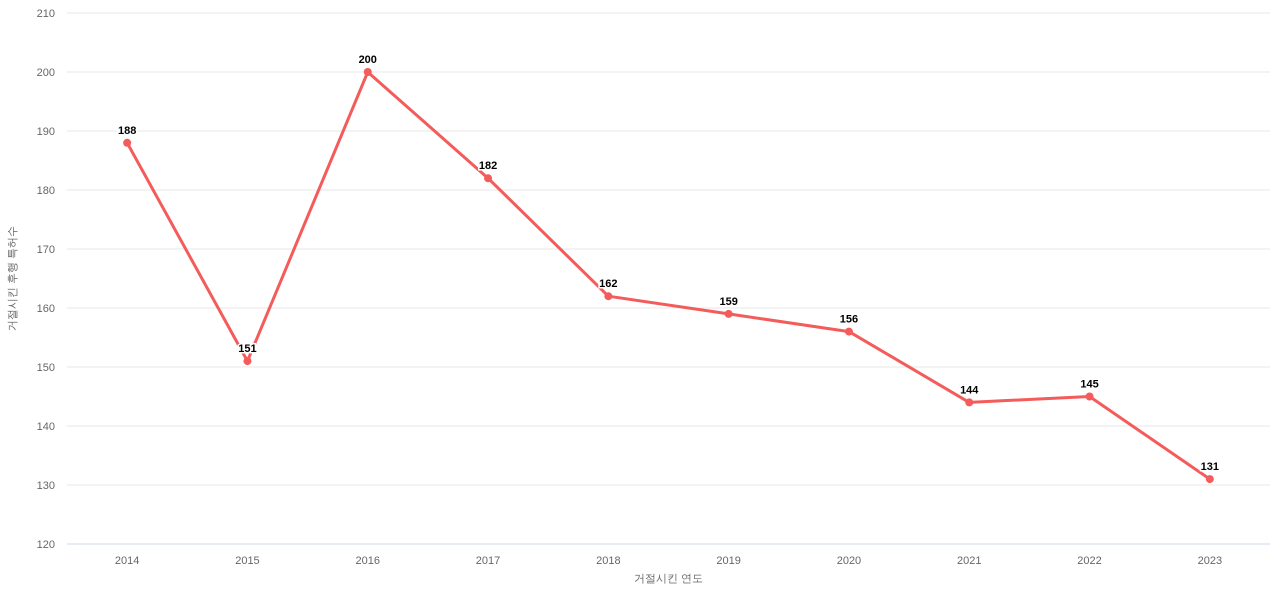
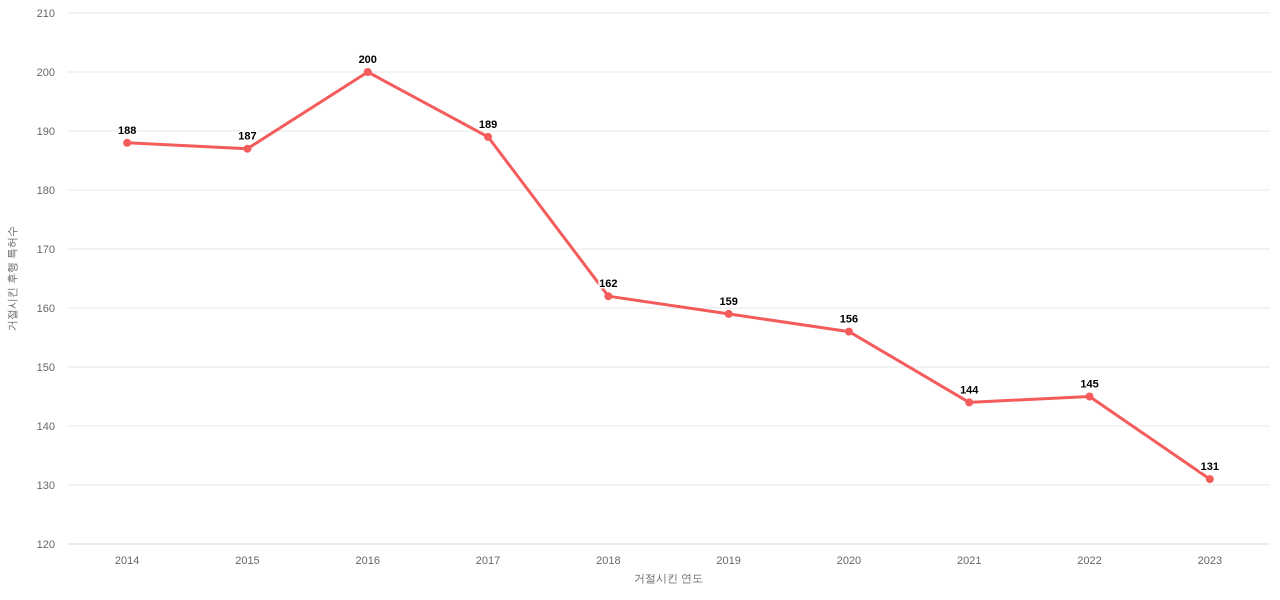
2015: 151 -> 187
2017: 182 -> 189
